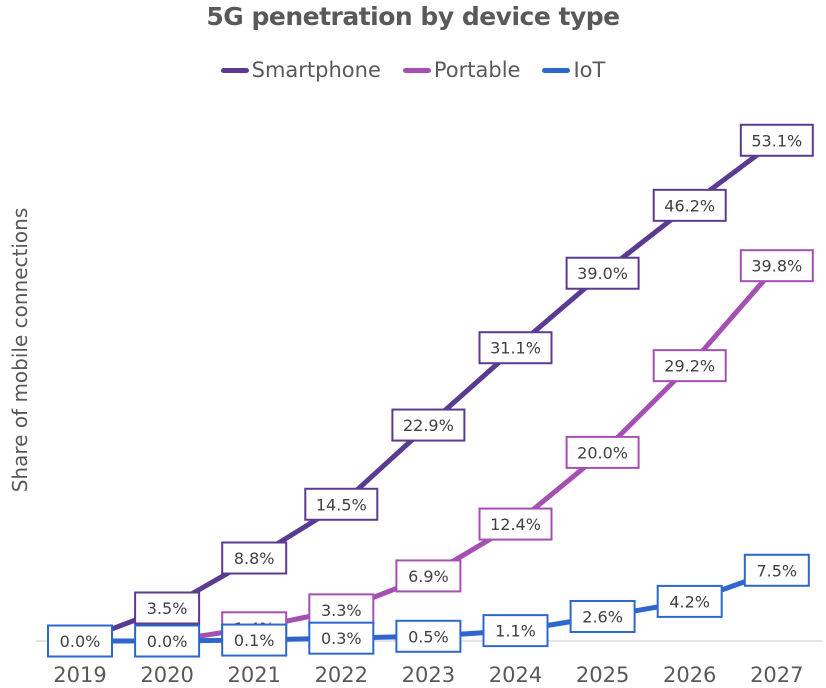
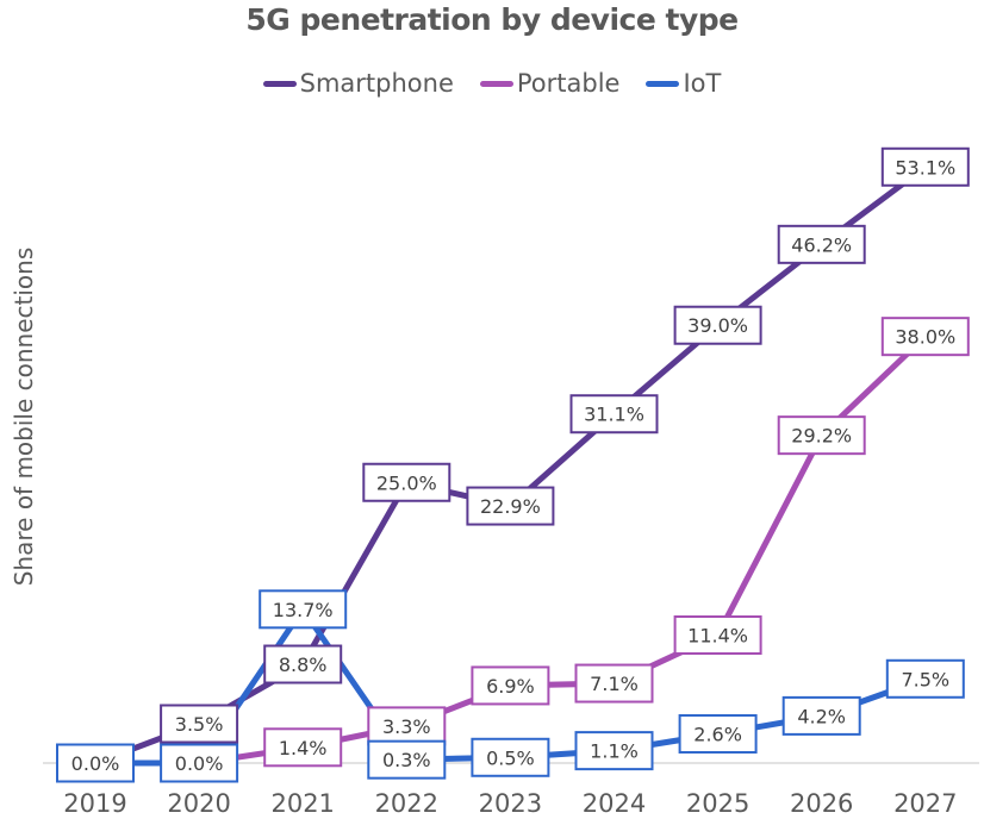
IoT/2021: 0.1% -> 13.7%
Smartphone/2022: 14.5% -> 25.0%
Portable/2024: 12.4% -> 7.1%
Portable/2025: 20.0% -> 11.4%
Portable/2027: 39.8% -> 38.0%
